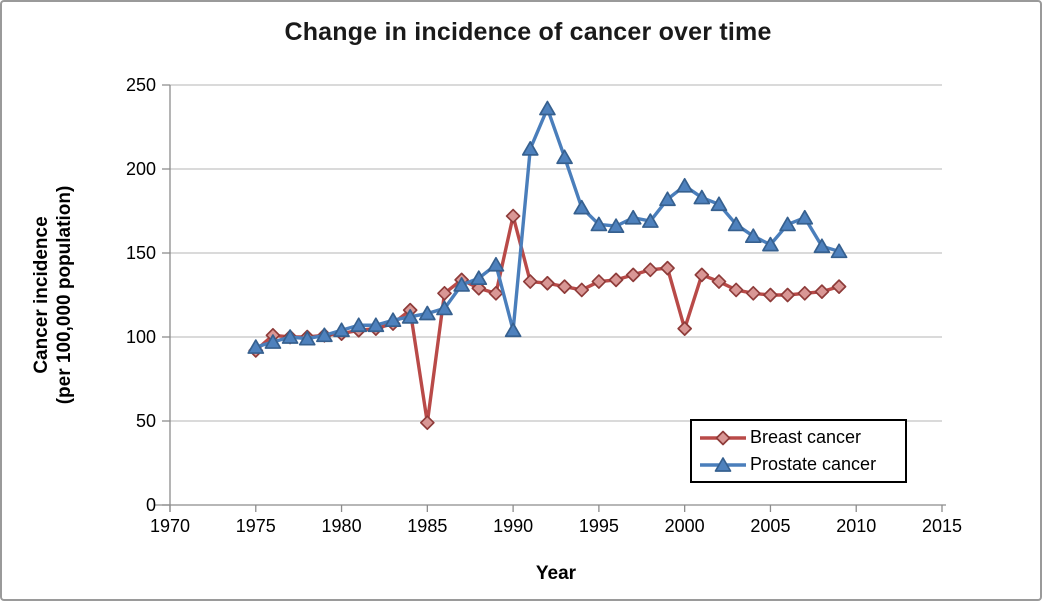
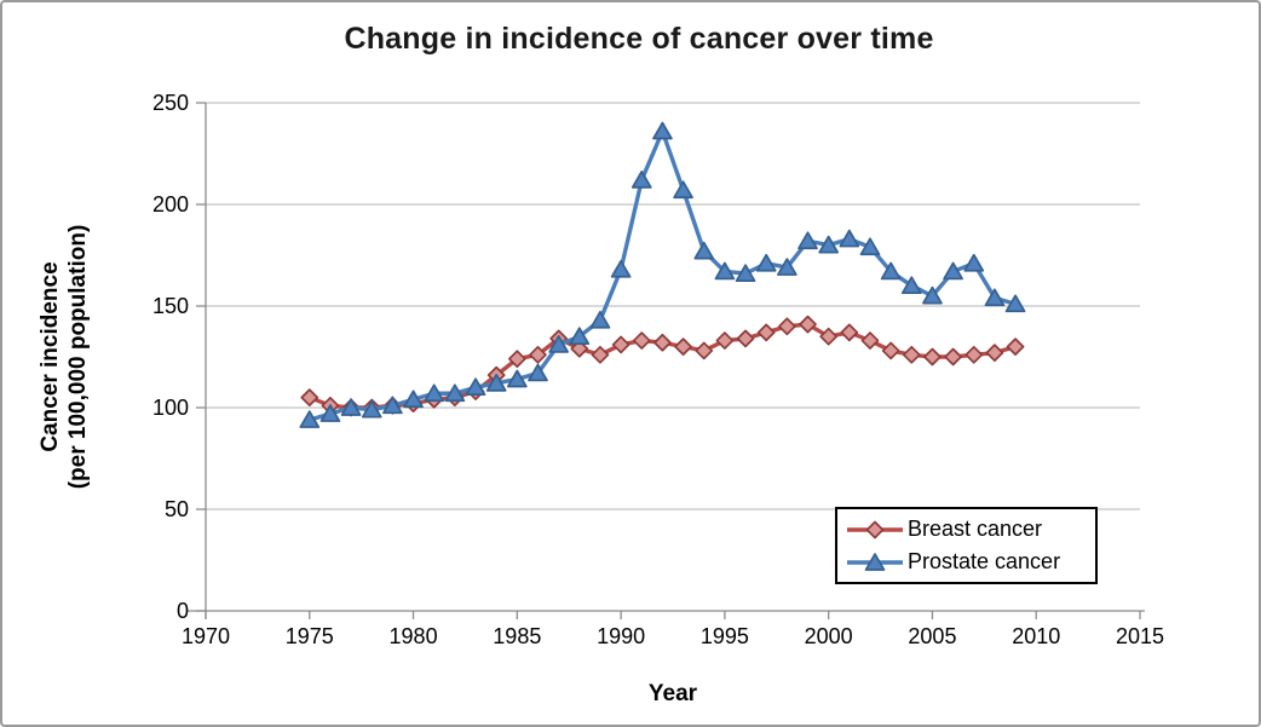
Breast cancer/1975: 92 -> 105
Breast cancer/1985: 49 -> 124
Breast cancer/1990: 172 -> 131
Prostate cancer/1990: 104 -> 168
Breast cancer/2000: 105 -> 135
Prostate cancer/2000: 190 -> 180
